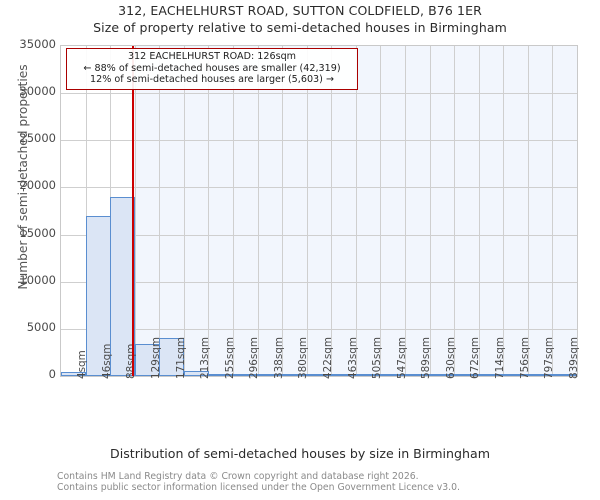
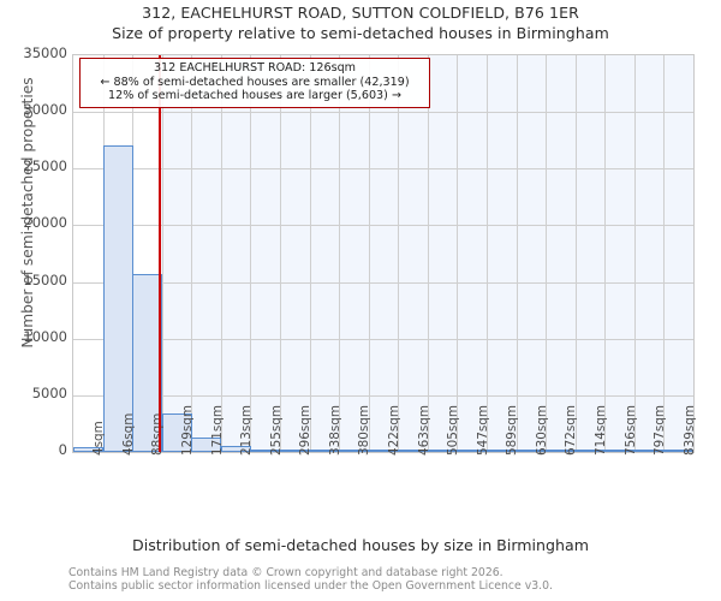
46sqm: 17000 -> 27000
88sqm: 19000 -> 16000
171sqm: 4000 -> 1000
